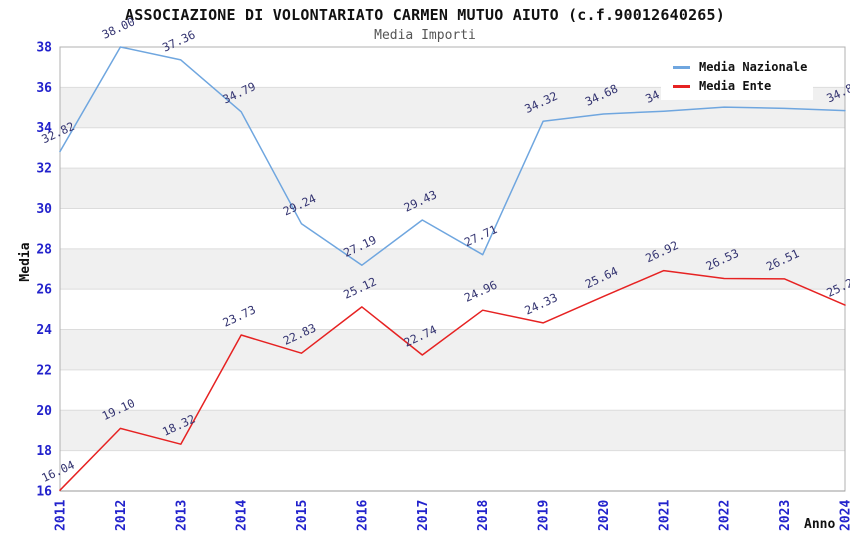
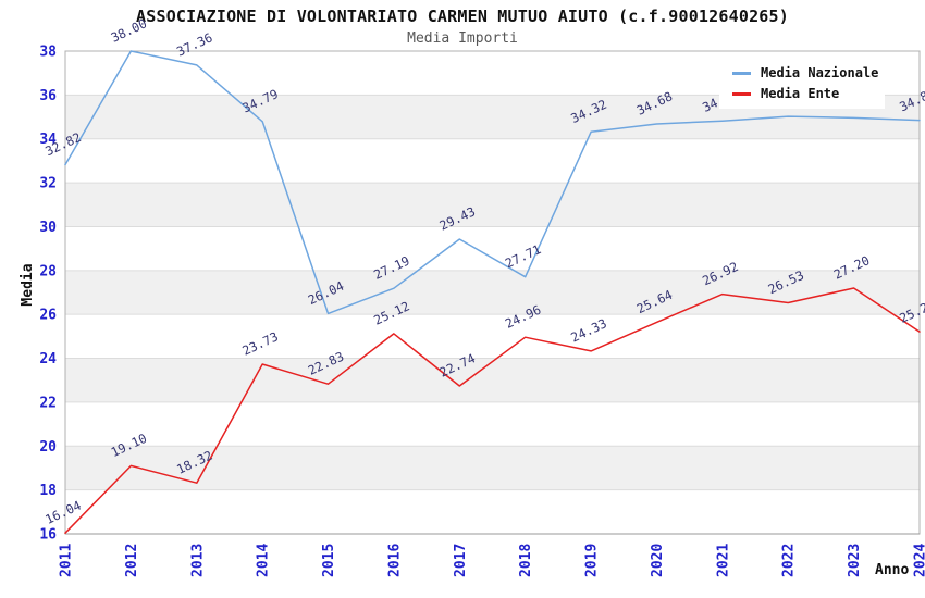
Media Nazionale/2015: 29.24 -> 26.04
Media Ente/2023: 26.51 -> 27.20
